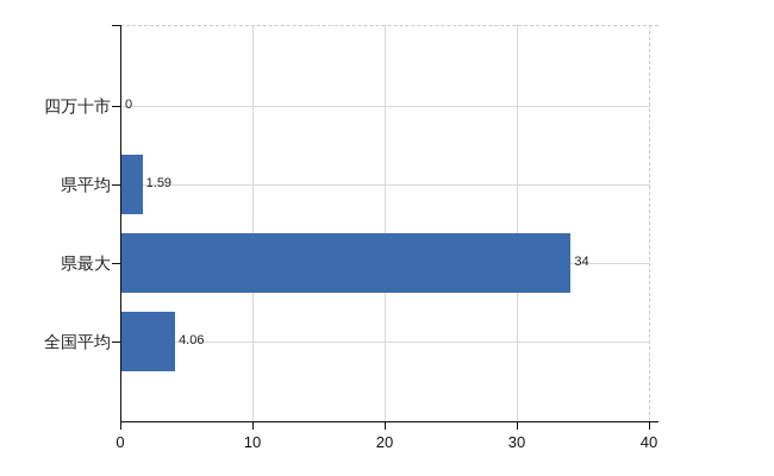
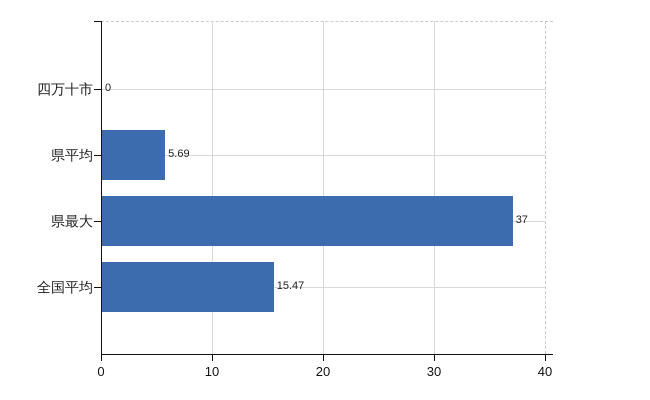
県平均: 1.59 -> 5.69
県最大: 34 -> 37
全国平均: 4.06 -> 15.47
